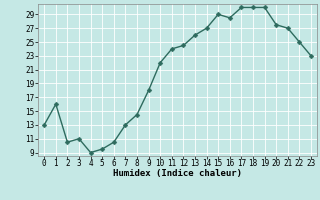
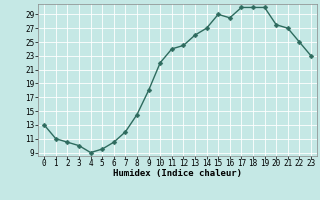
1: 16.0 -> 11.0
3: 11.0 -> 10.0
7: 13.0 -> 12.0
